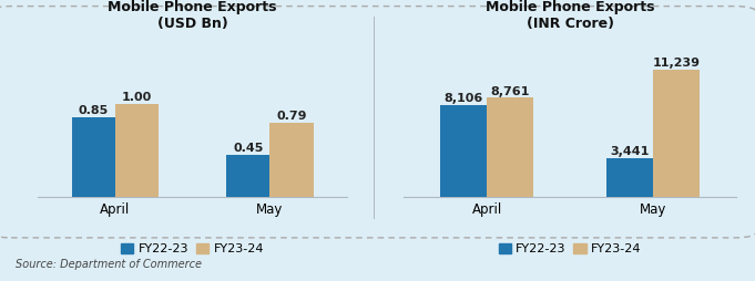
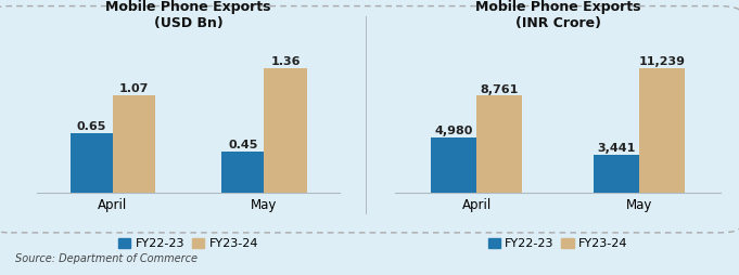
Mobile Phone Exports (USD Bn)/FY22-23/April: 0.85 -> 0.65
Mobile Phone Exports (USD Bn)/FY23-24/April: 1.00 -> 1.07
Mobile Phone Exports (USD Bn)/FY23-24/May: 0.79 -> 1.36
Mobile Phone Exports (INR Crore)/FY22-23/April: 8,106 -> 4,980
